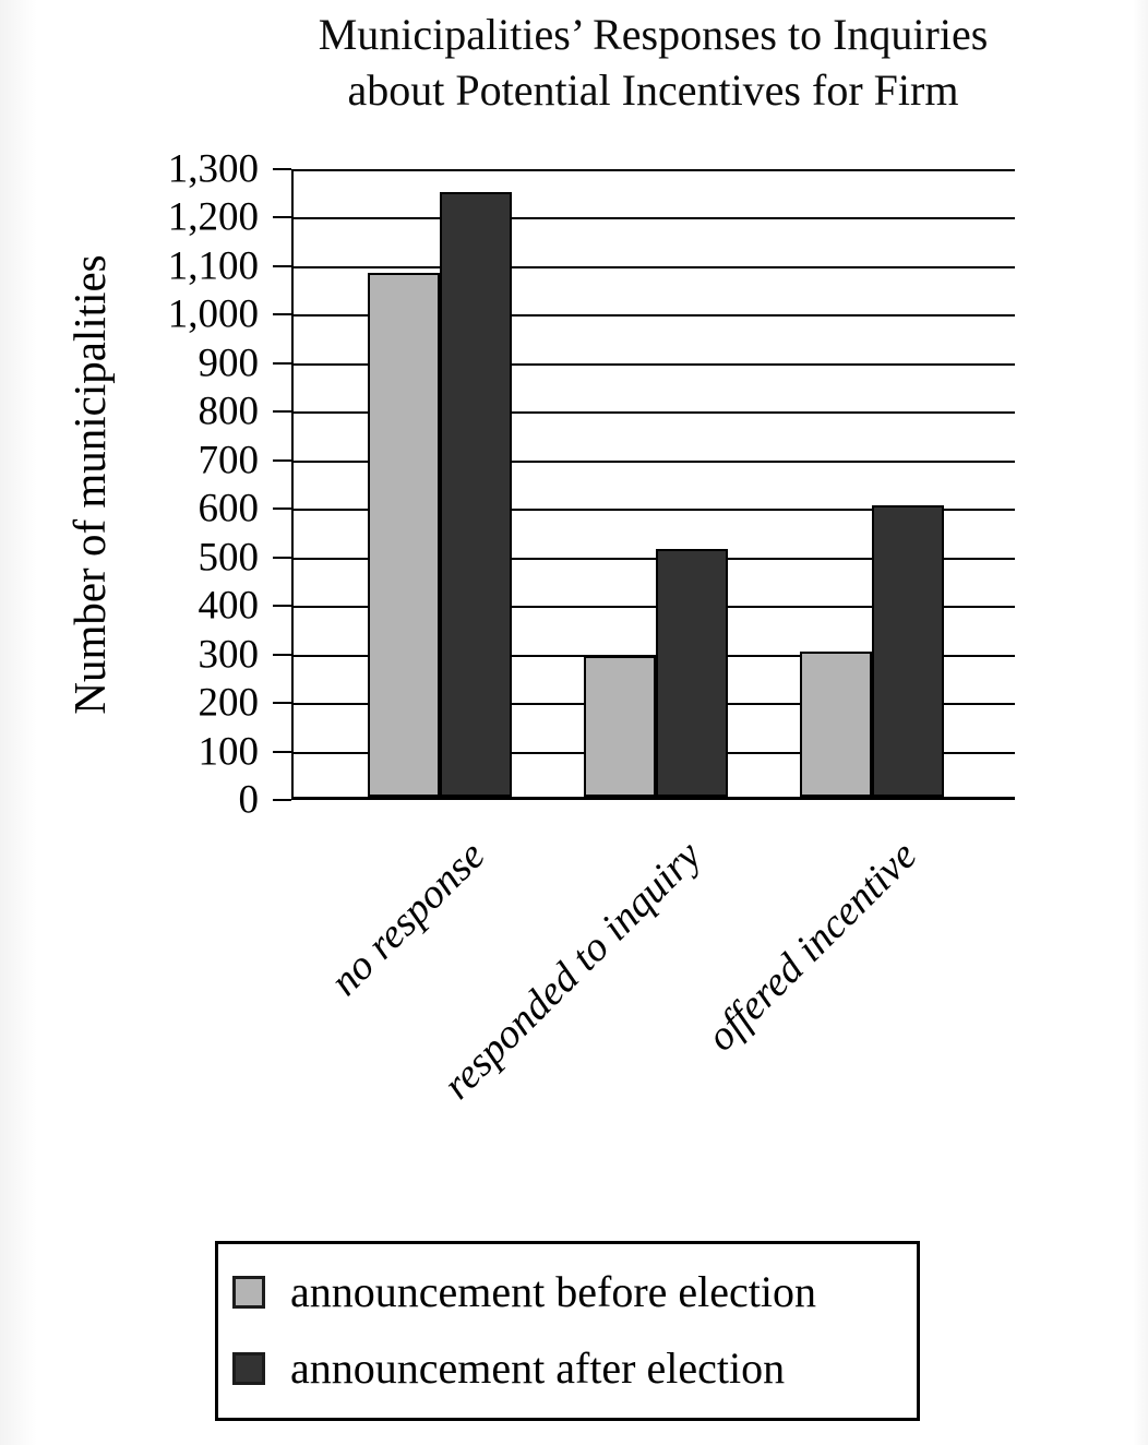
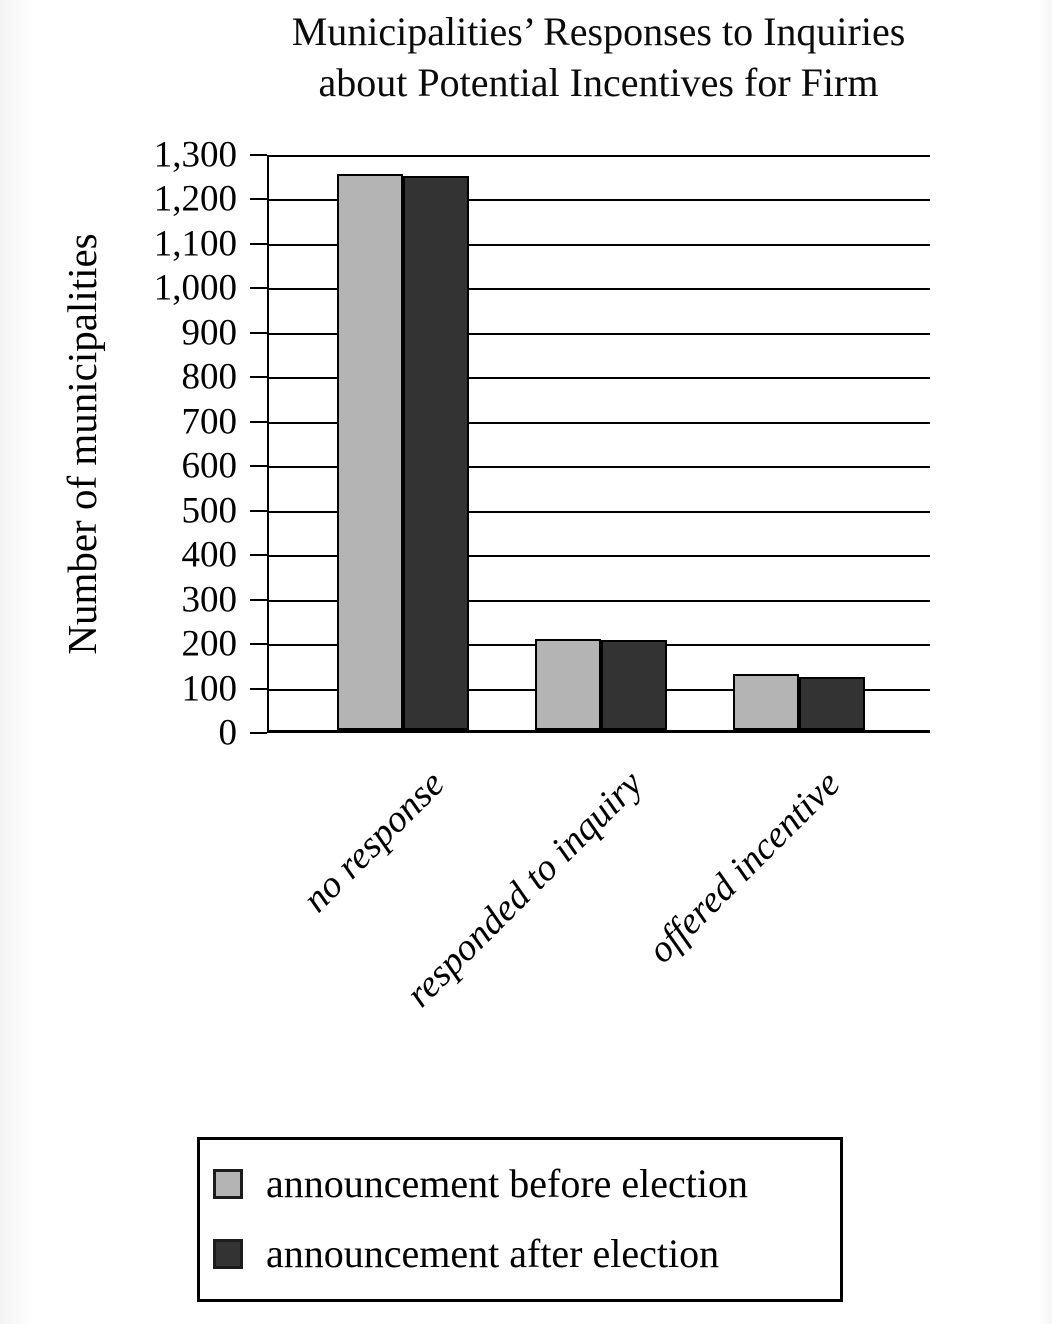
announcement before election/no response: 1080 -> 1250
announcement before election/responded to inquiry: 290 -> 200
announcement after election/responded to inquiry: 510 -> 200
announcement before election/offered incentive: 300 -> 120
announcement after election/offered incentive: 600 -> 120
